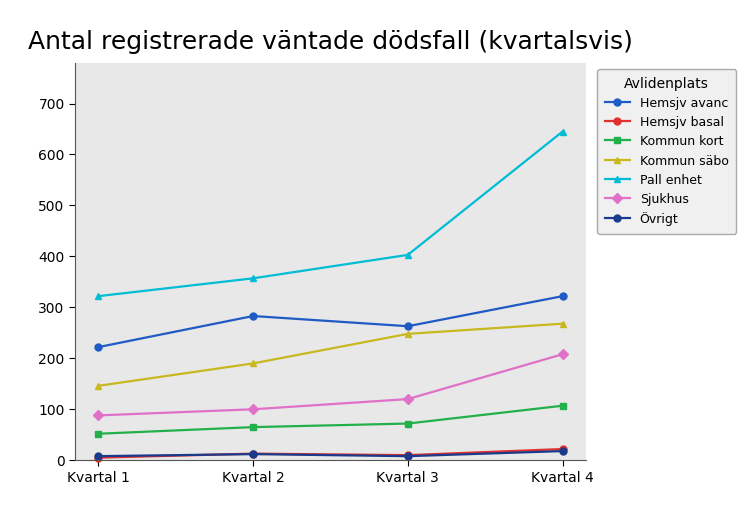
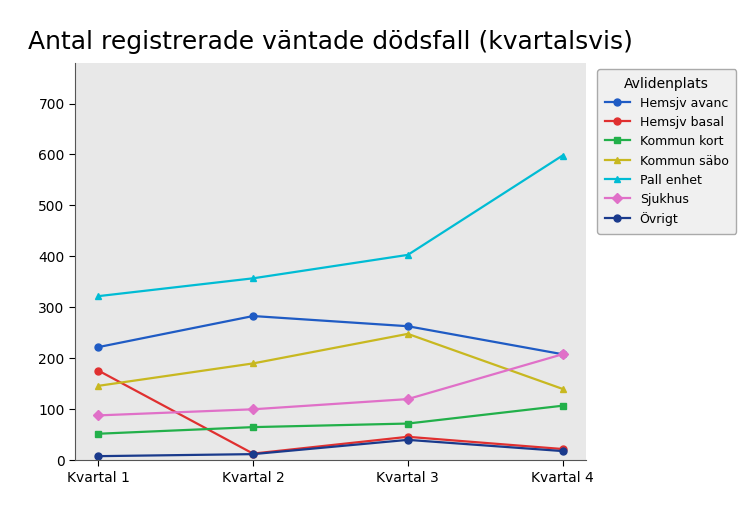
Hemsjv basal/Kvartal 1: 5 -> 176
Hemsjv basal/Kvartal 3: 10 -> 46
Övrigt/Kvartal 3: 8 -> 40
Hemsjv avanc/Kvartal 4: 322 -> 208
Kommun säbo/Kvartal 4: 268 -> 140
Pall enhet/Kvartal 4: 645 -> 598
